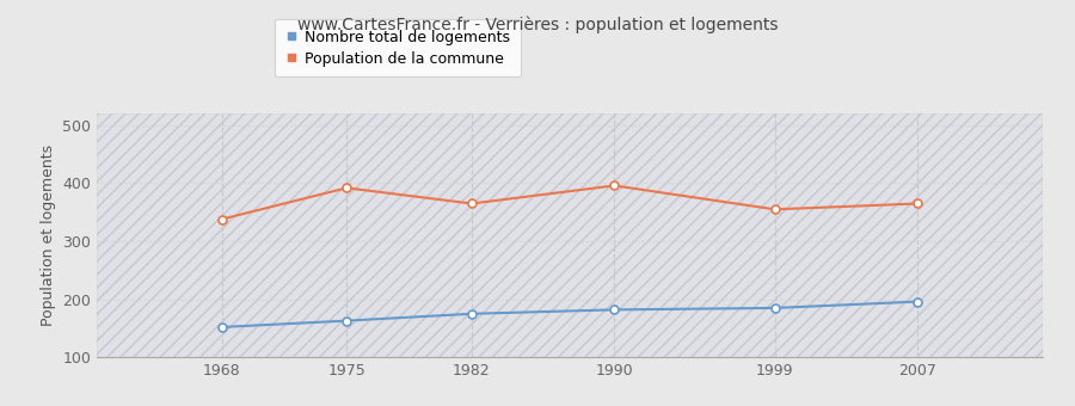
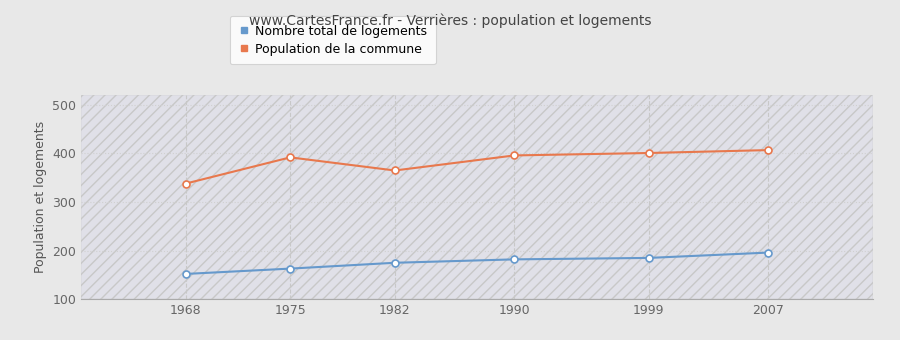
Population de la commune/1999: 355 -> 401
Population de la commune/2007: 365 -> 407
